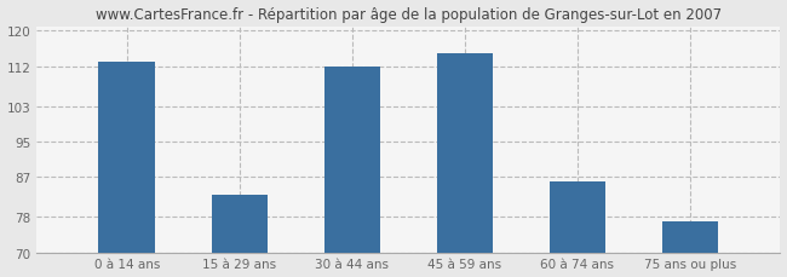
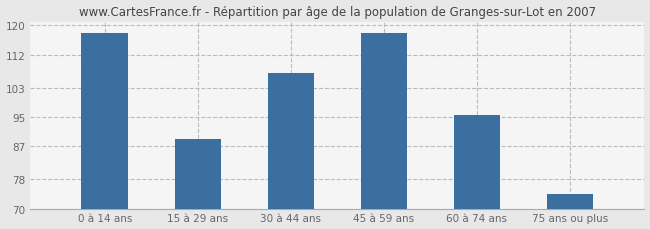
0 à 14 ans: 113.0 -> 118.0
15 à 29 ans: 83.0 -> 89.0
30 à 44 ans: 112.0 -> 107.0
45 à 59 ans: 115.0 -> 118.0
60 à 74 ans: 86.0 -> 95.5
75 ans ou plus: 77.0 -> 74.0
